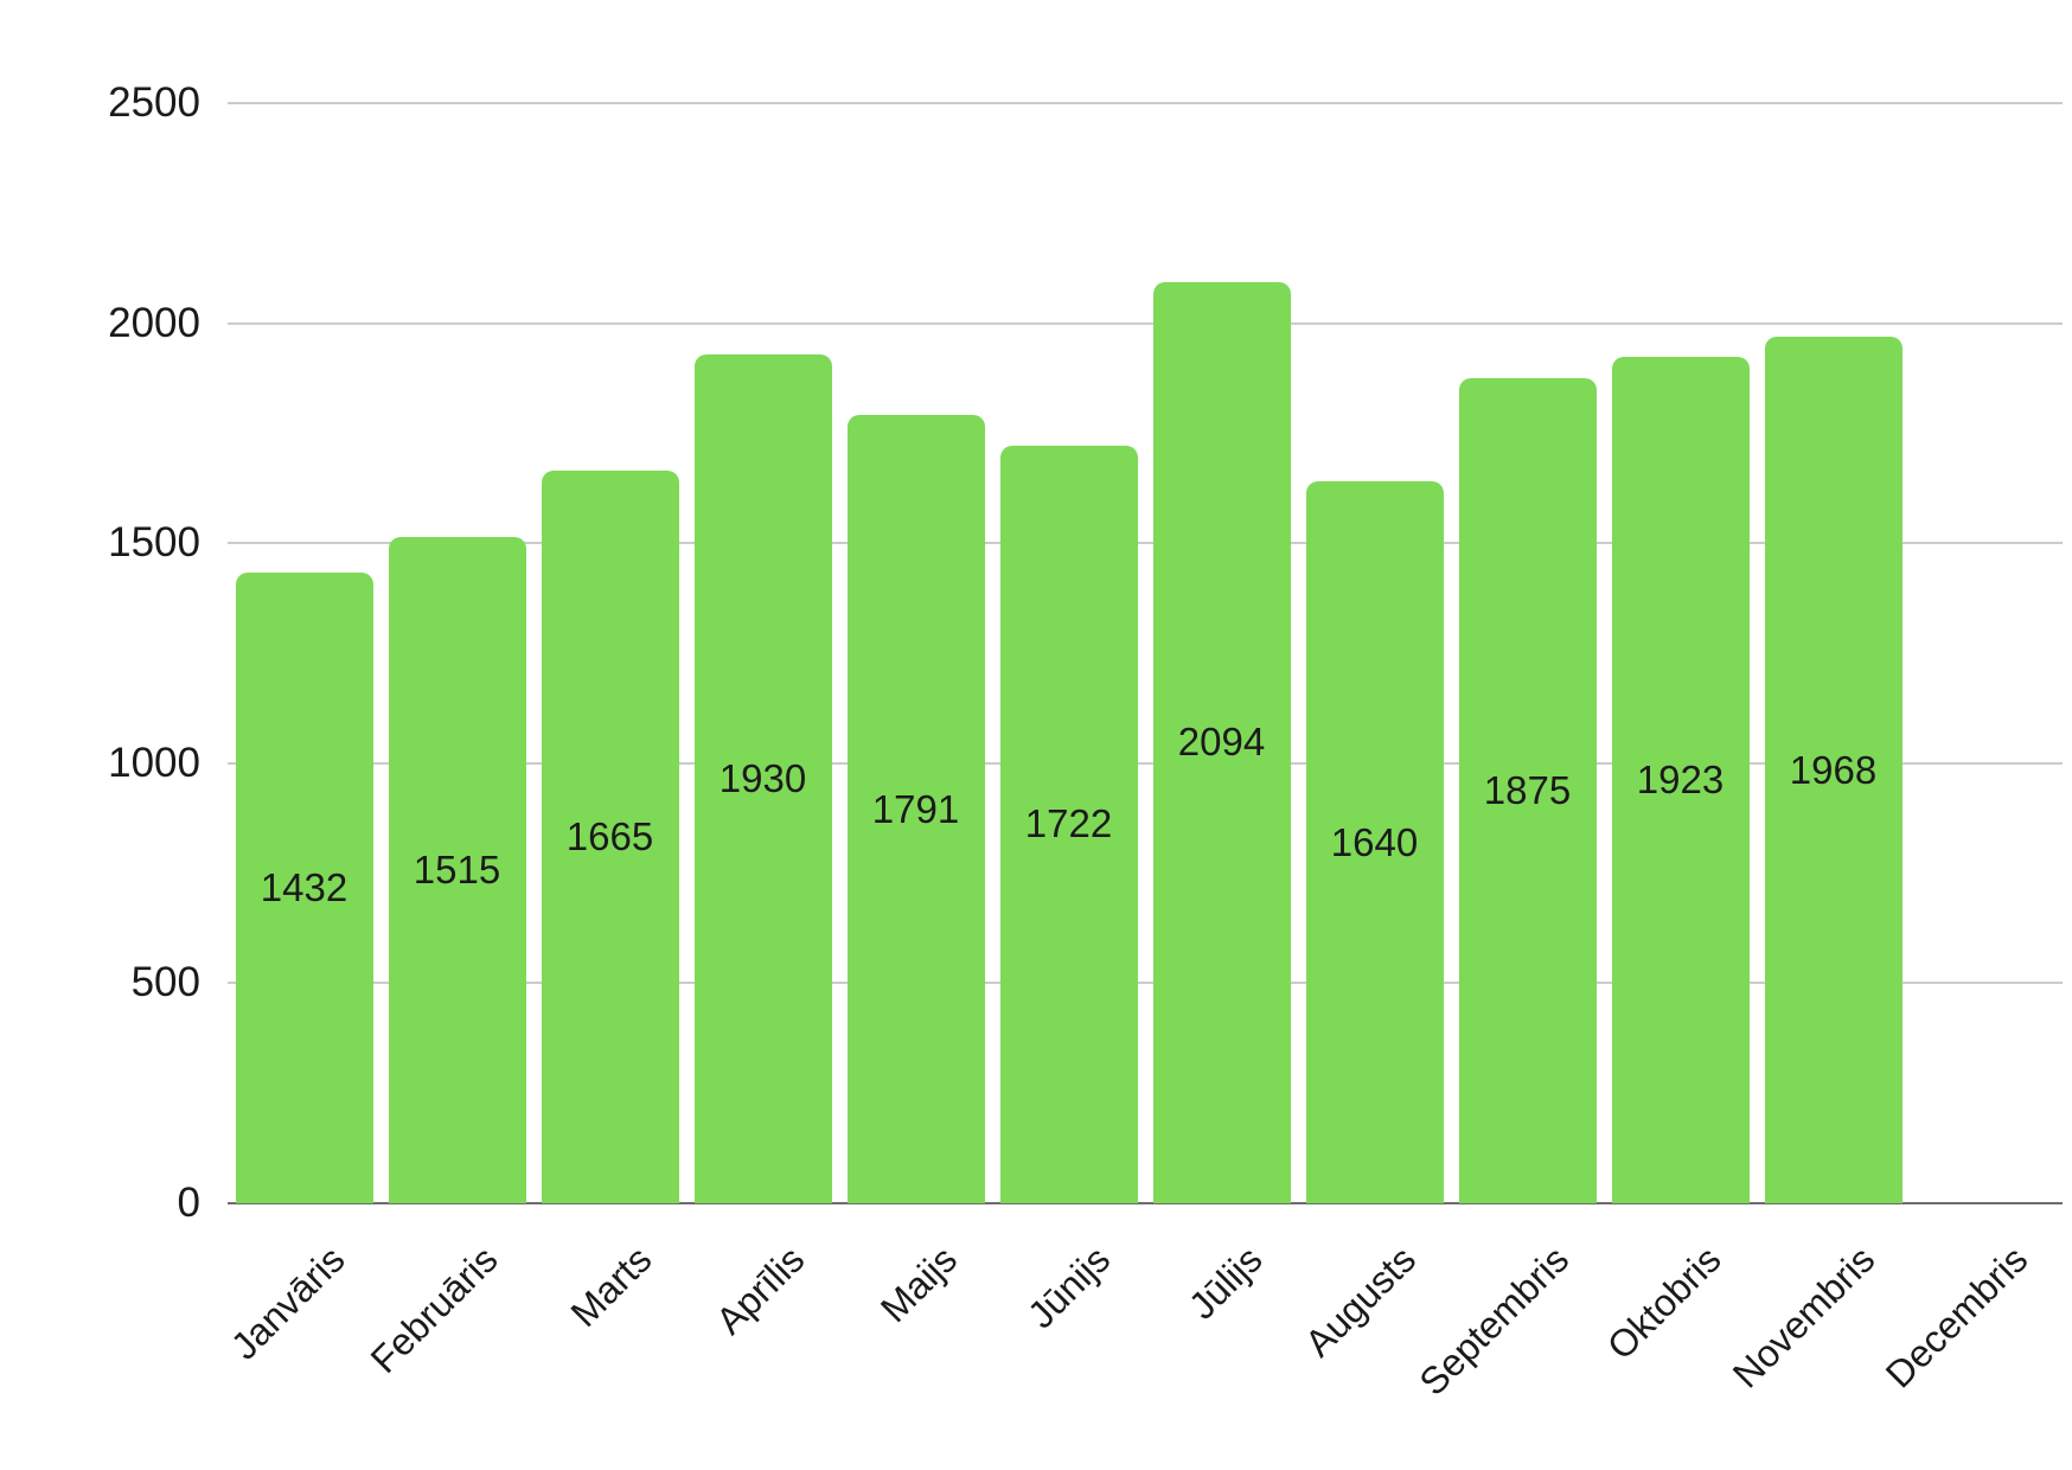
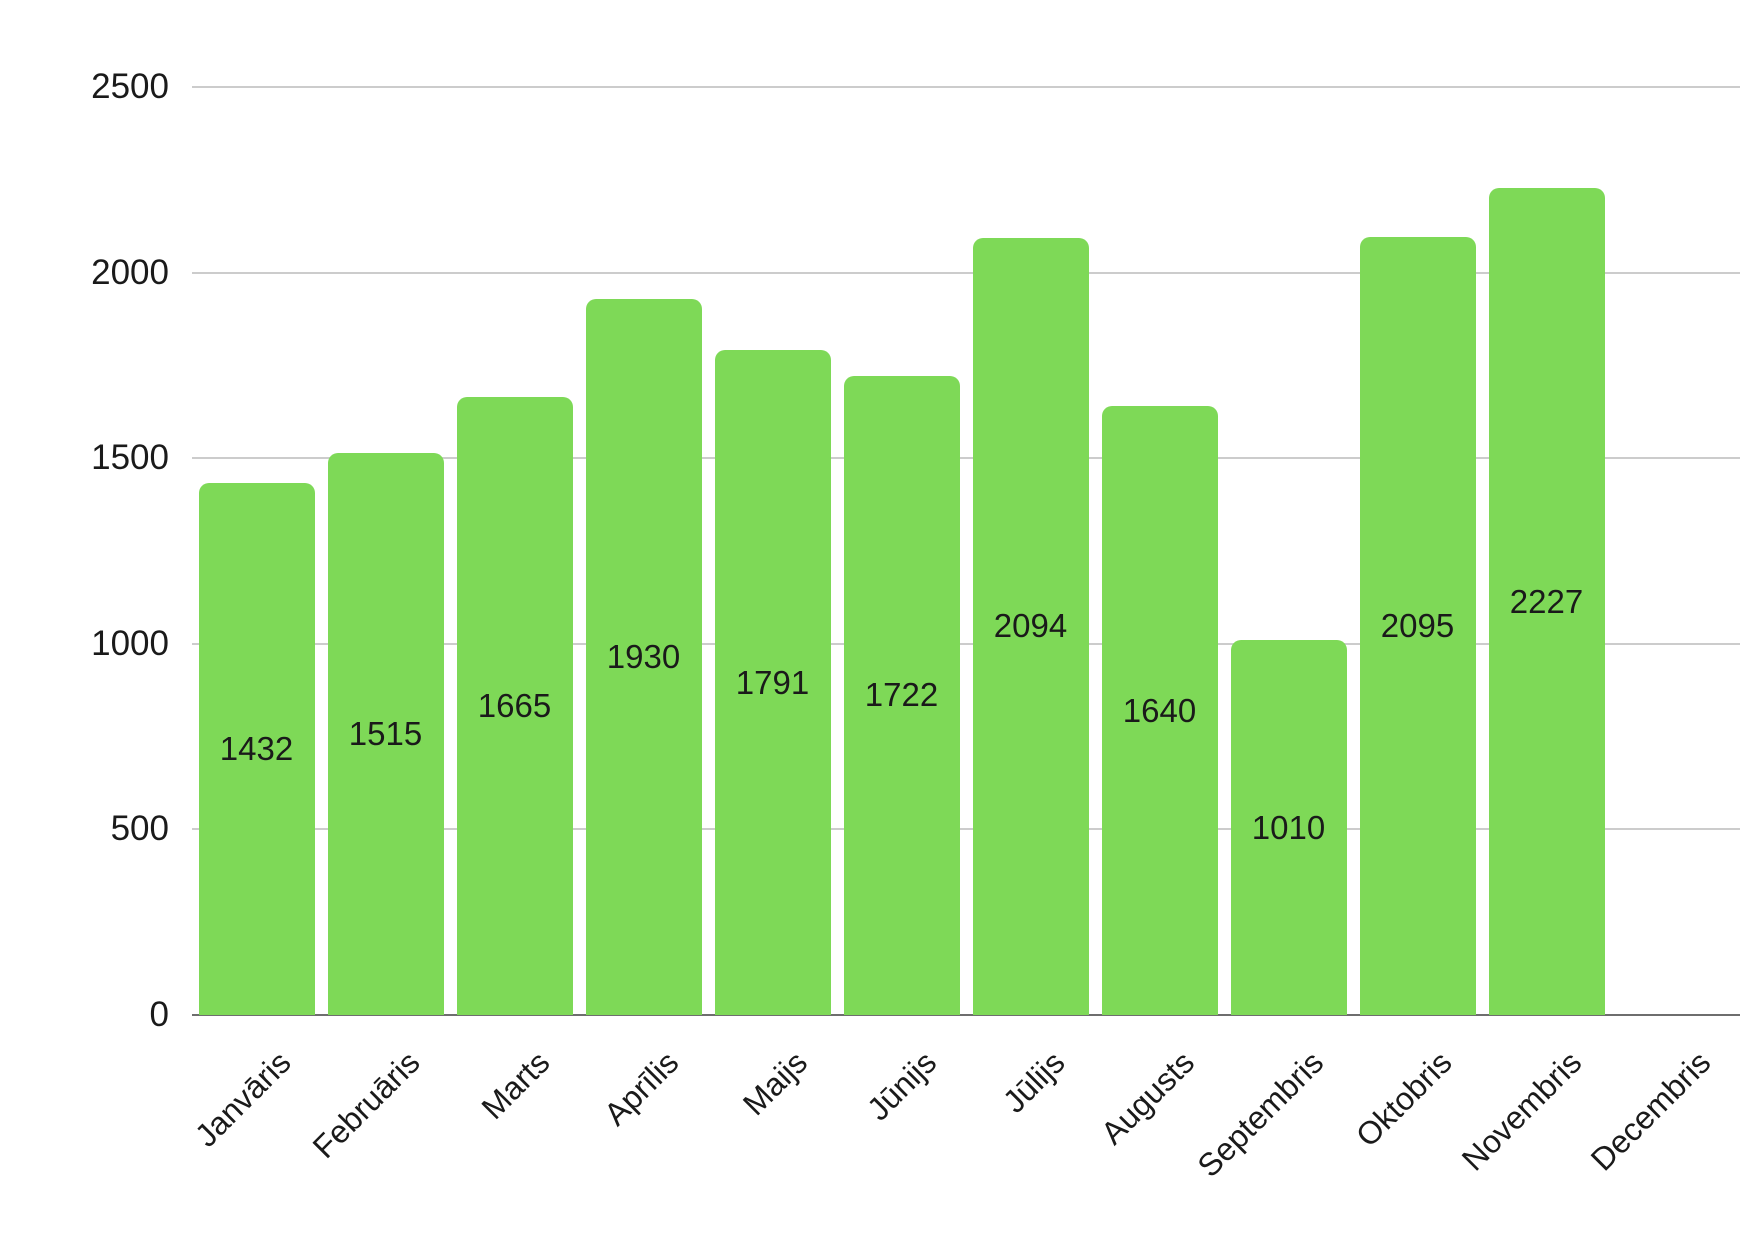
Septembris: 1875 -> 1010
Oktobris: 1923 -> 2095
Novembris: 1968 -> 2227
